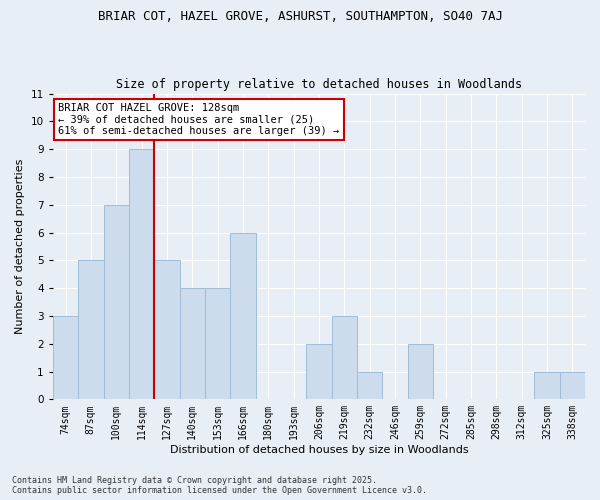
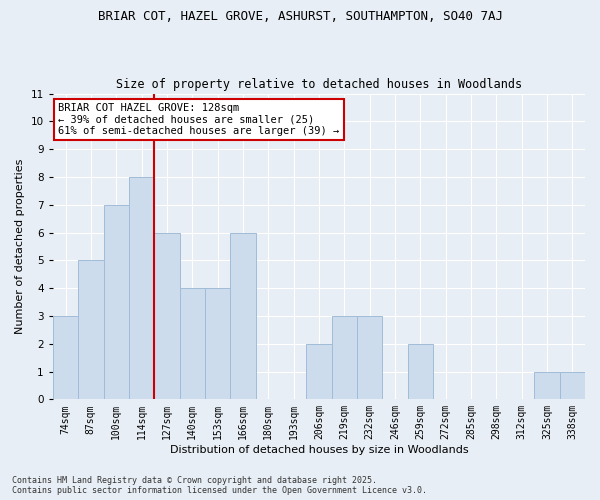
114sqm: 9 -> 8
127sqm: 5 -> 6
232sqm: 1 -> 3
